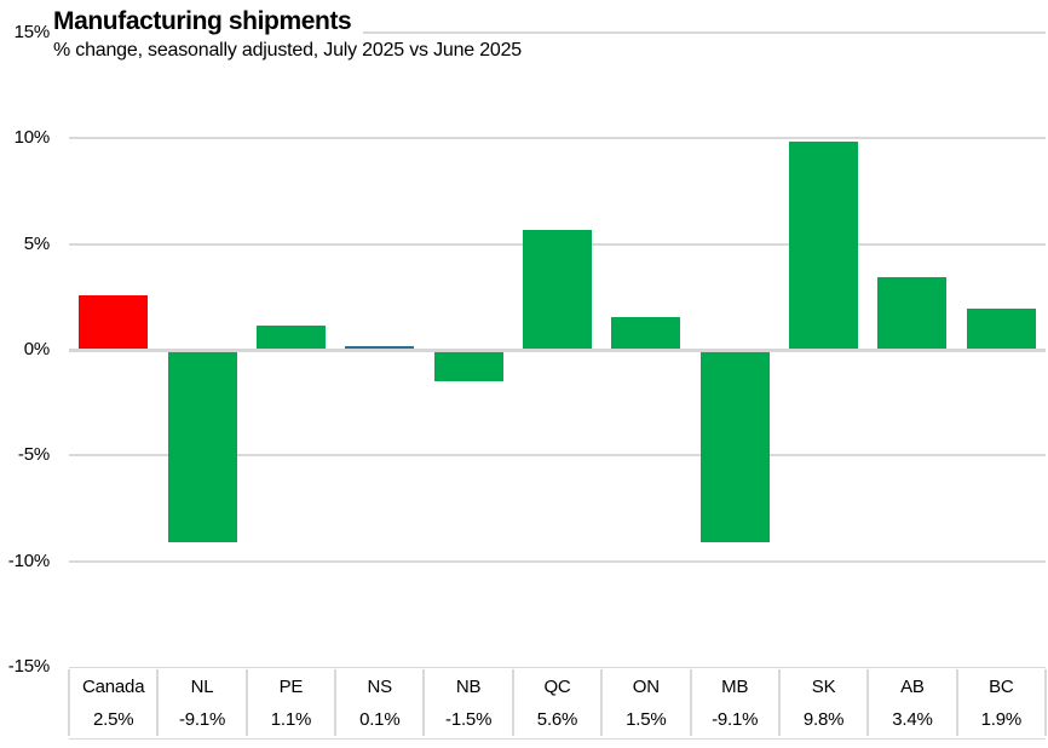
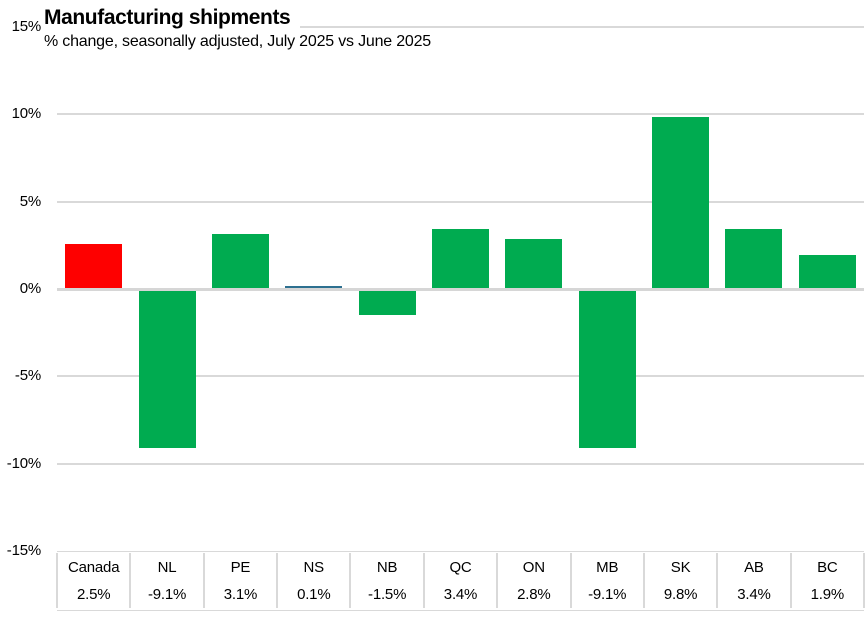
PE: 1.1% -> 3.1%
QC: 5.6% -> 3.4%
ON: 1.5% -> 2.8%
